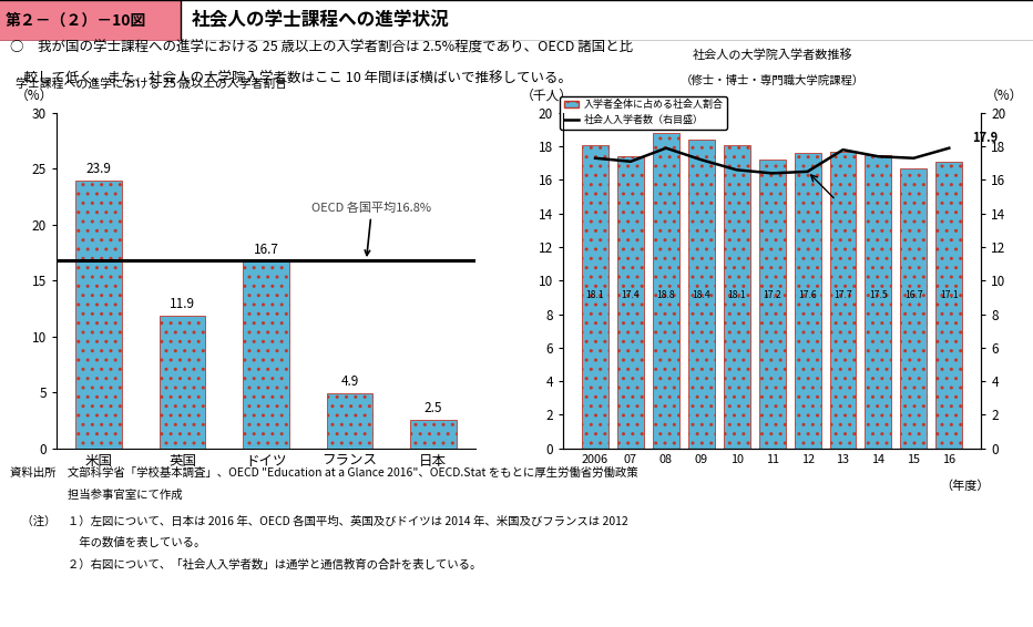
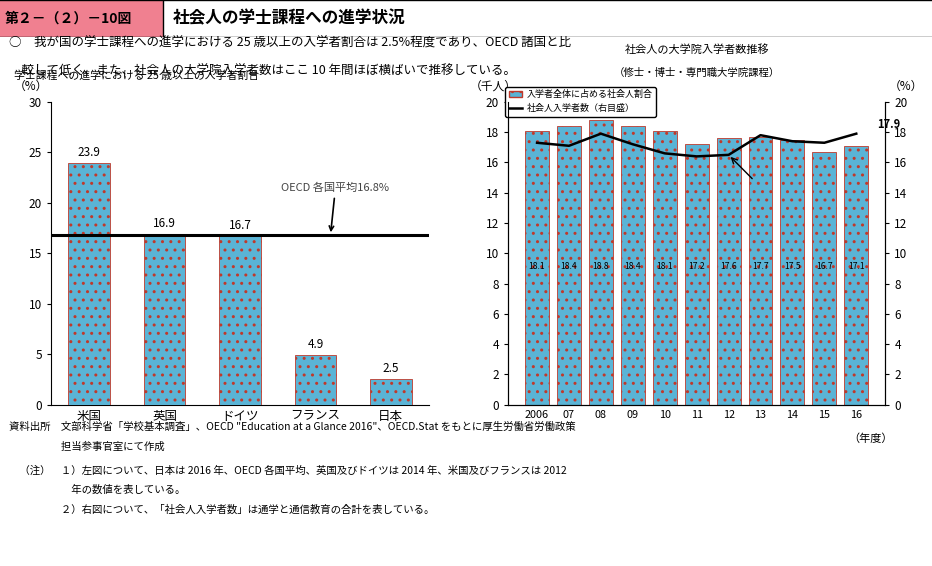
英国: 11.9 -> 16.9
入学者全体に占める社会人割合/07: 17.4 -> 18.4
